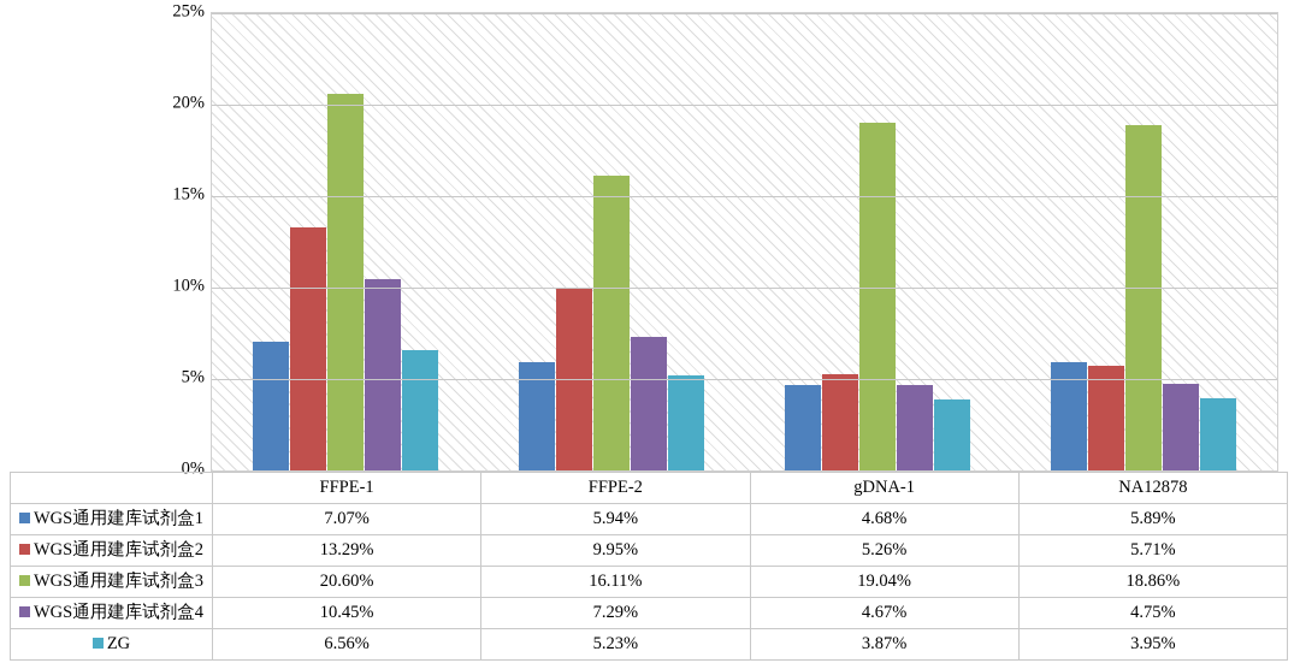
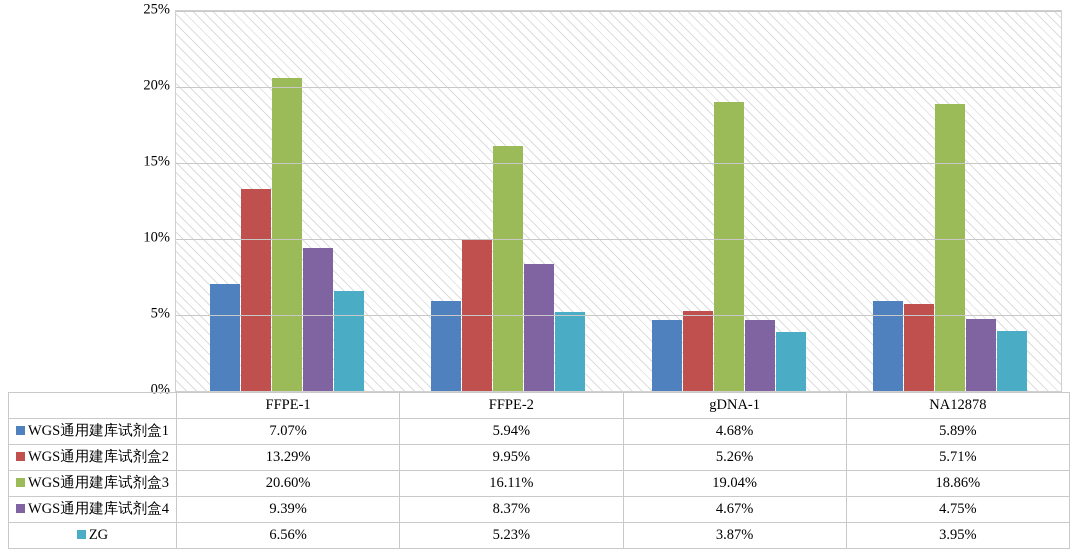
WGS通用建库试剂盒4/FFPE-1: 10.45% -> 9.39%
WGS通用建库试剂盒4/FFPE-2: 7.29% -> 8.37%
